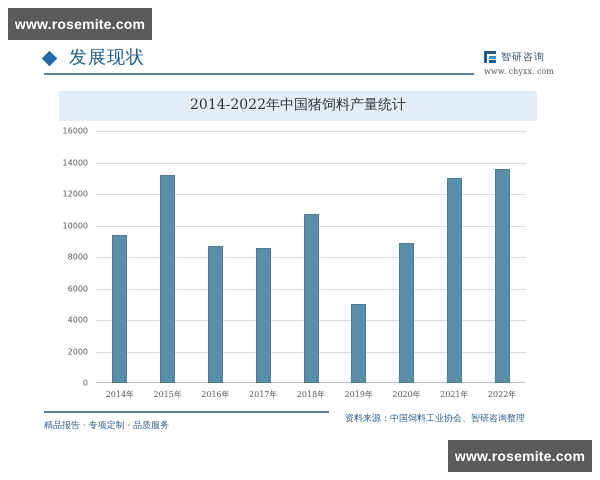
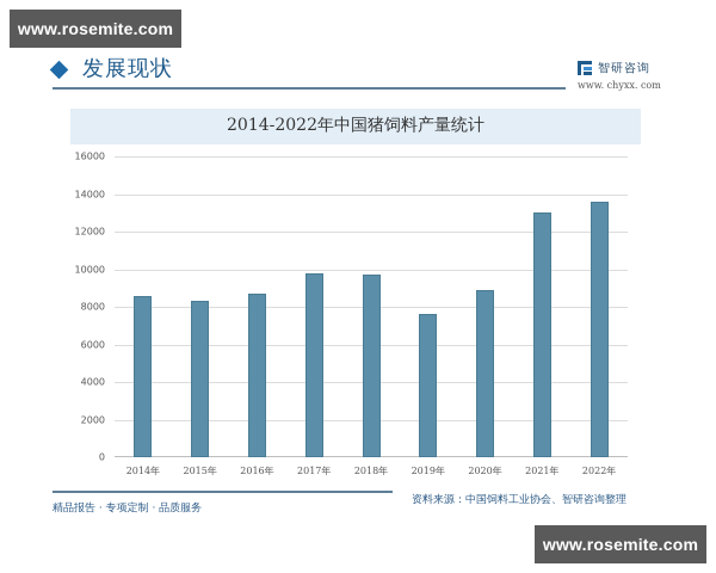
2014年: 9400 -> 8600
2015年: 13200 -> 8300
2017年: 8600 -> 9800
2018年: 10700 -> 9700
2019年: 5000 -> 7600
